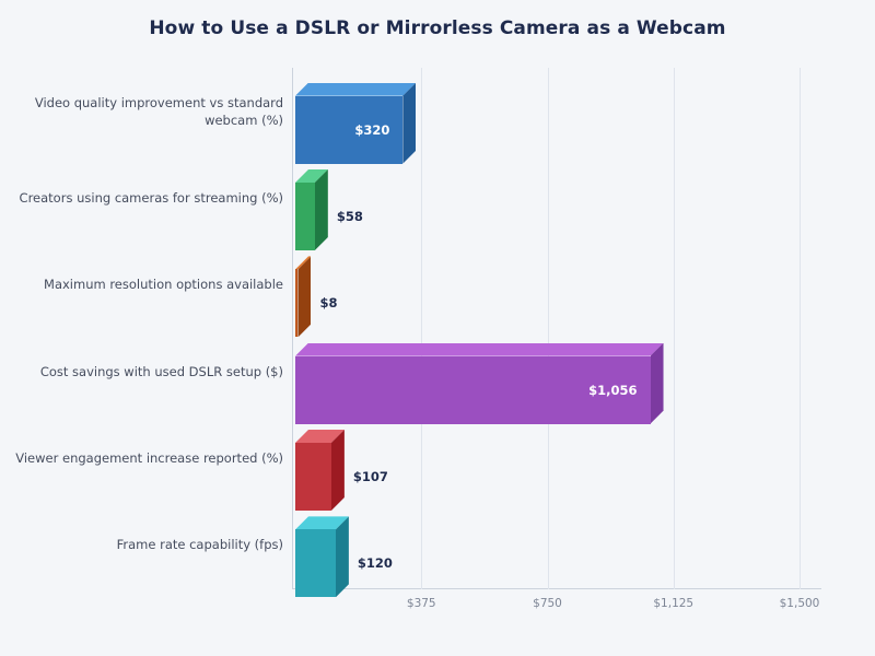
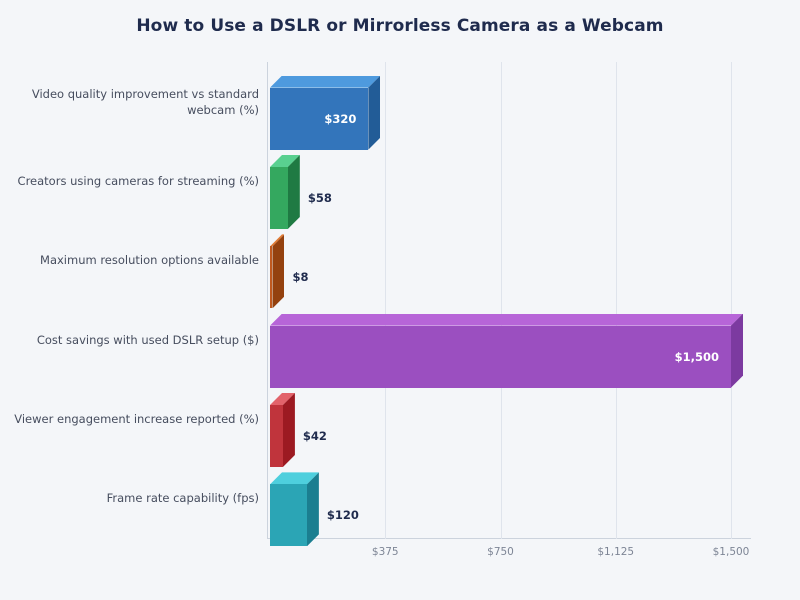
Cost savings with used DSLR setup ($): $1,056 -> $1,500
Viewer engagement increase reported (%): $107 -> $42
